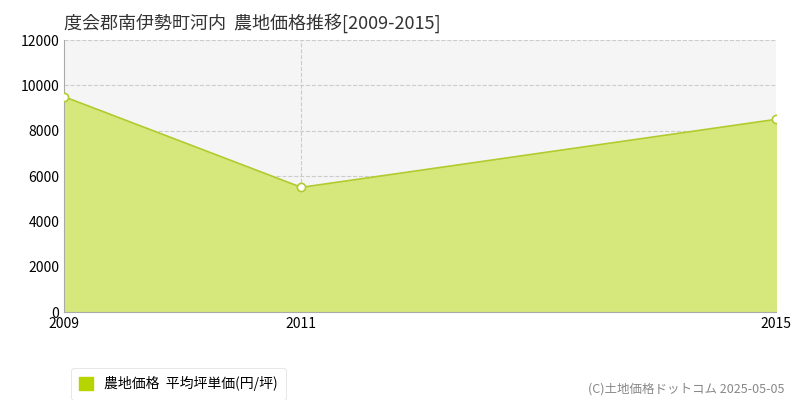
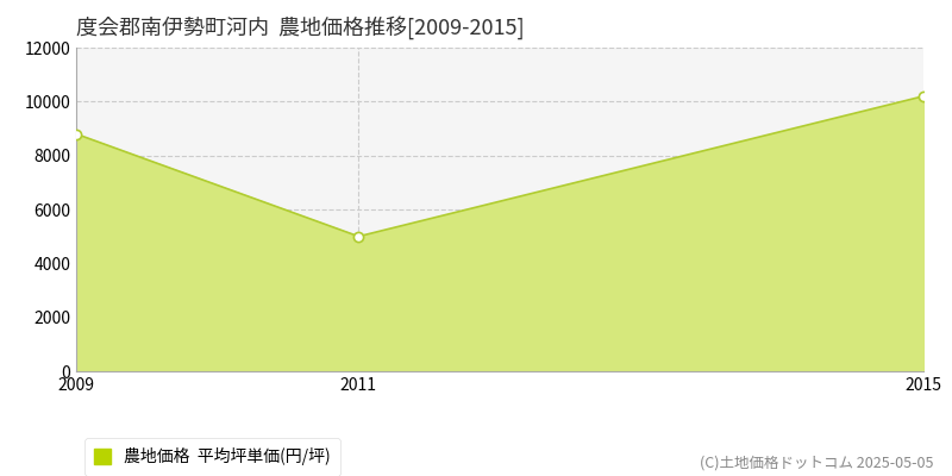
2009: 9500 -> 8800
2011: 5500 -> 5000
2015: 8500 -> 10200
